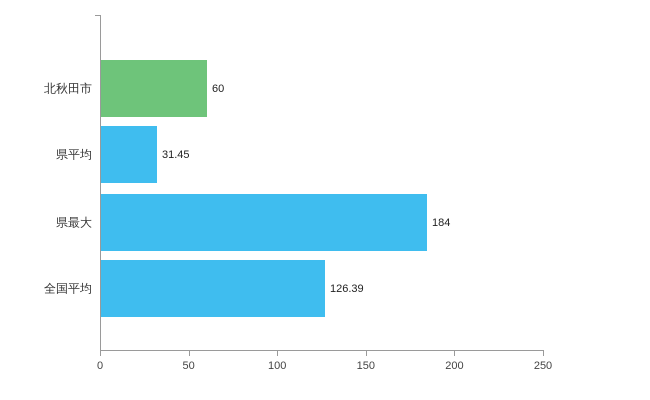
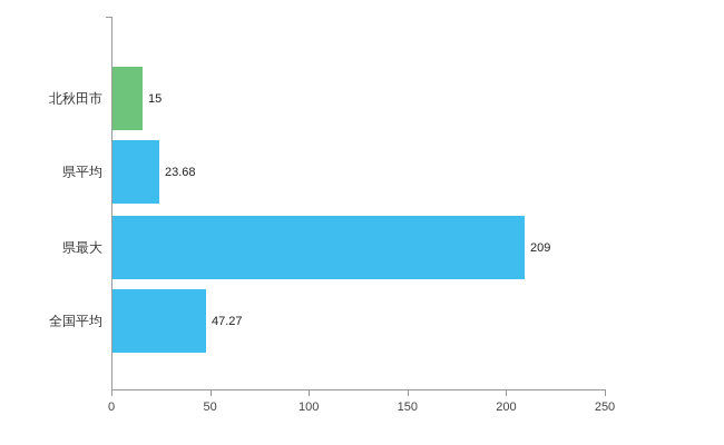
北秋田市: 60 -> 15
県平均: 31.45 -> 23.68
県最大: 184 -> 209
全国平均: 126.39 -> 47.27
